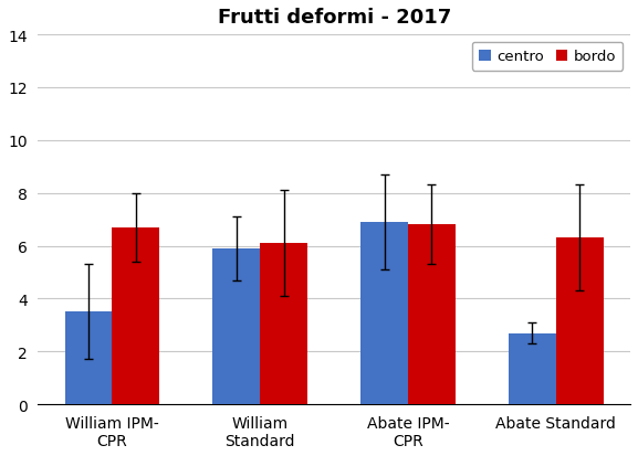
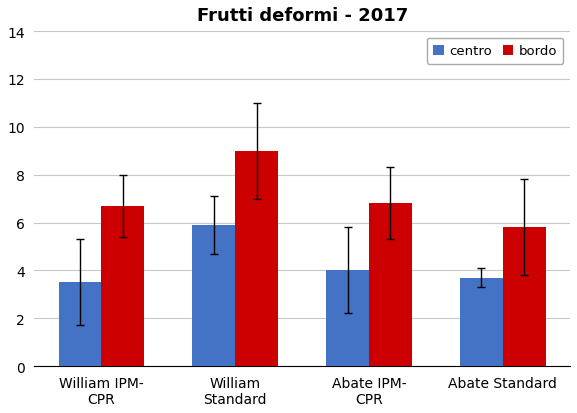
bordo/William Standard: 6.1 -> 9.0
centro/Abate IPM- CPR: 6.9 -> 4.0
centro/Abate Standard: 2.7 -> 3.7
bordo/Abate Standard: 6.3 -> 5.8
